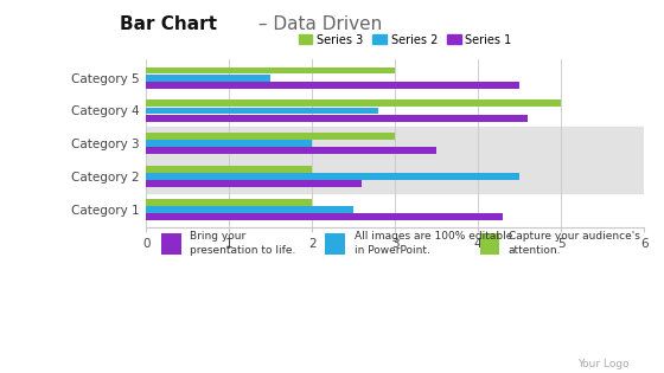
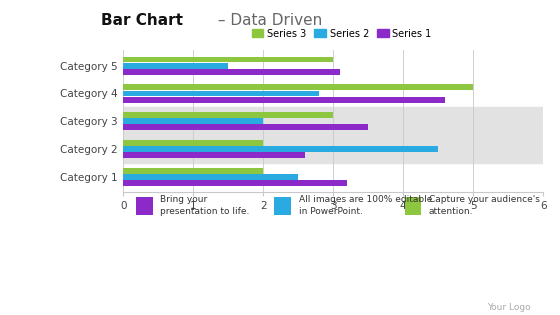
Series 1/Category 5: 4.5 -> 3.1
Series 1/Category 1: 4.3 -> 3.2
